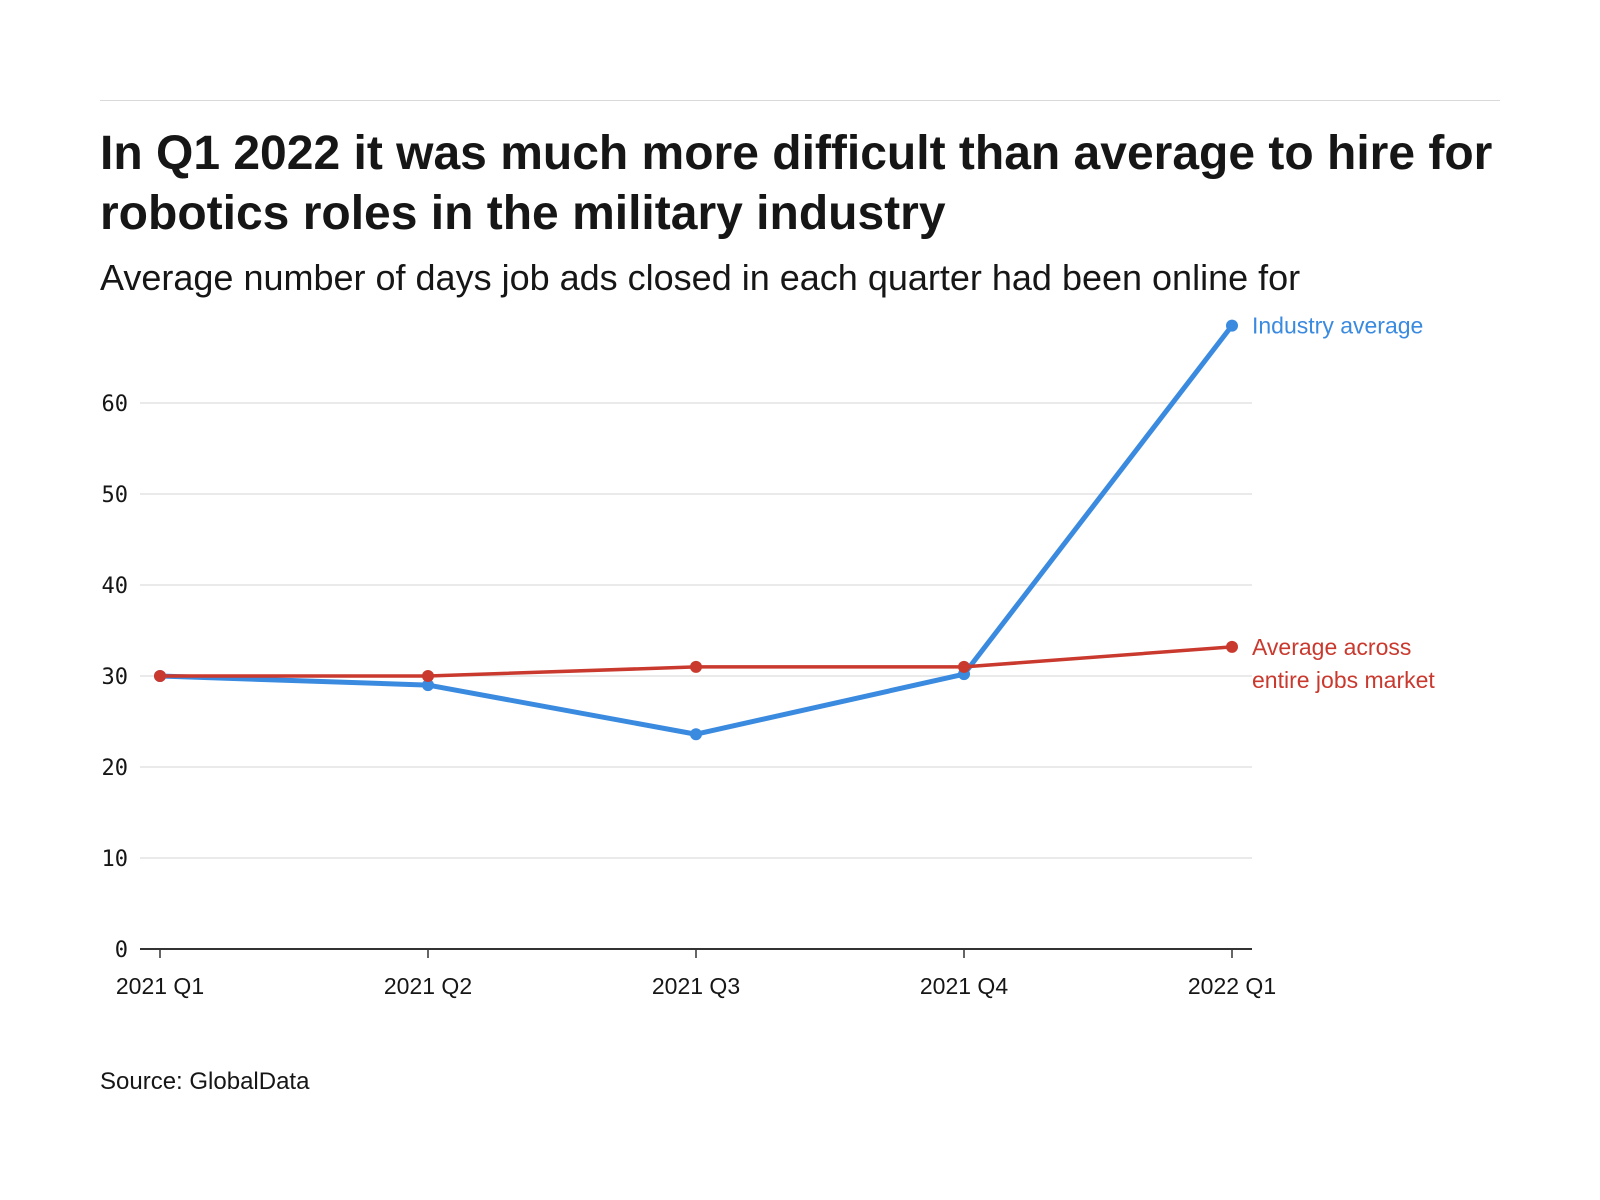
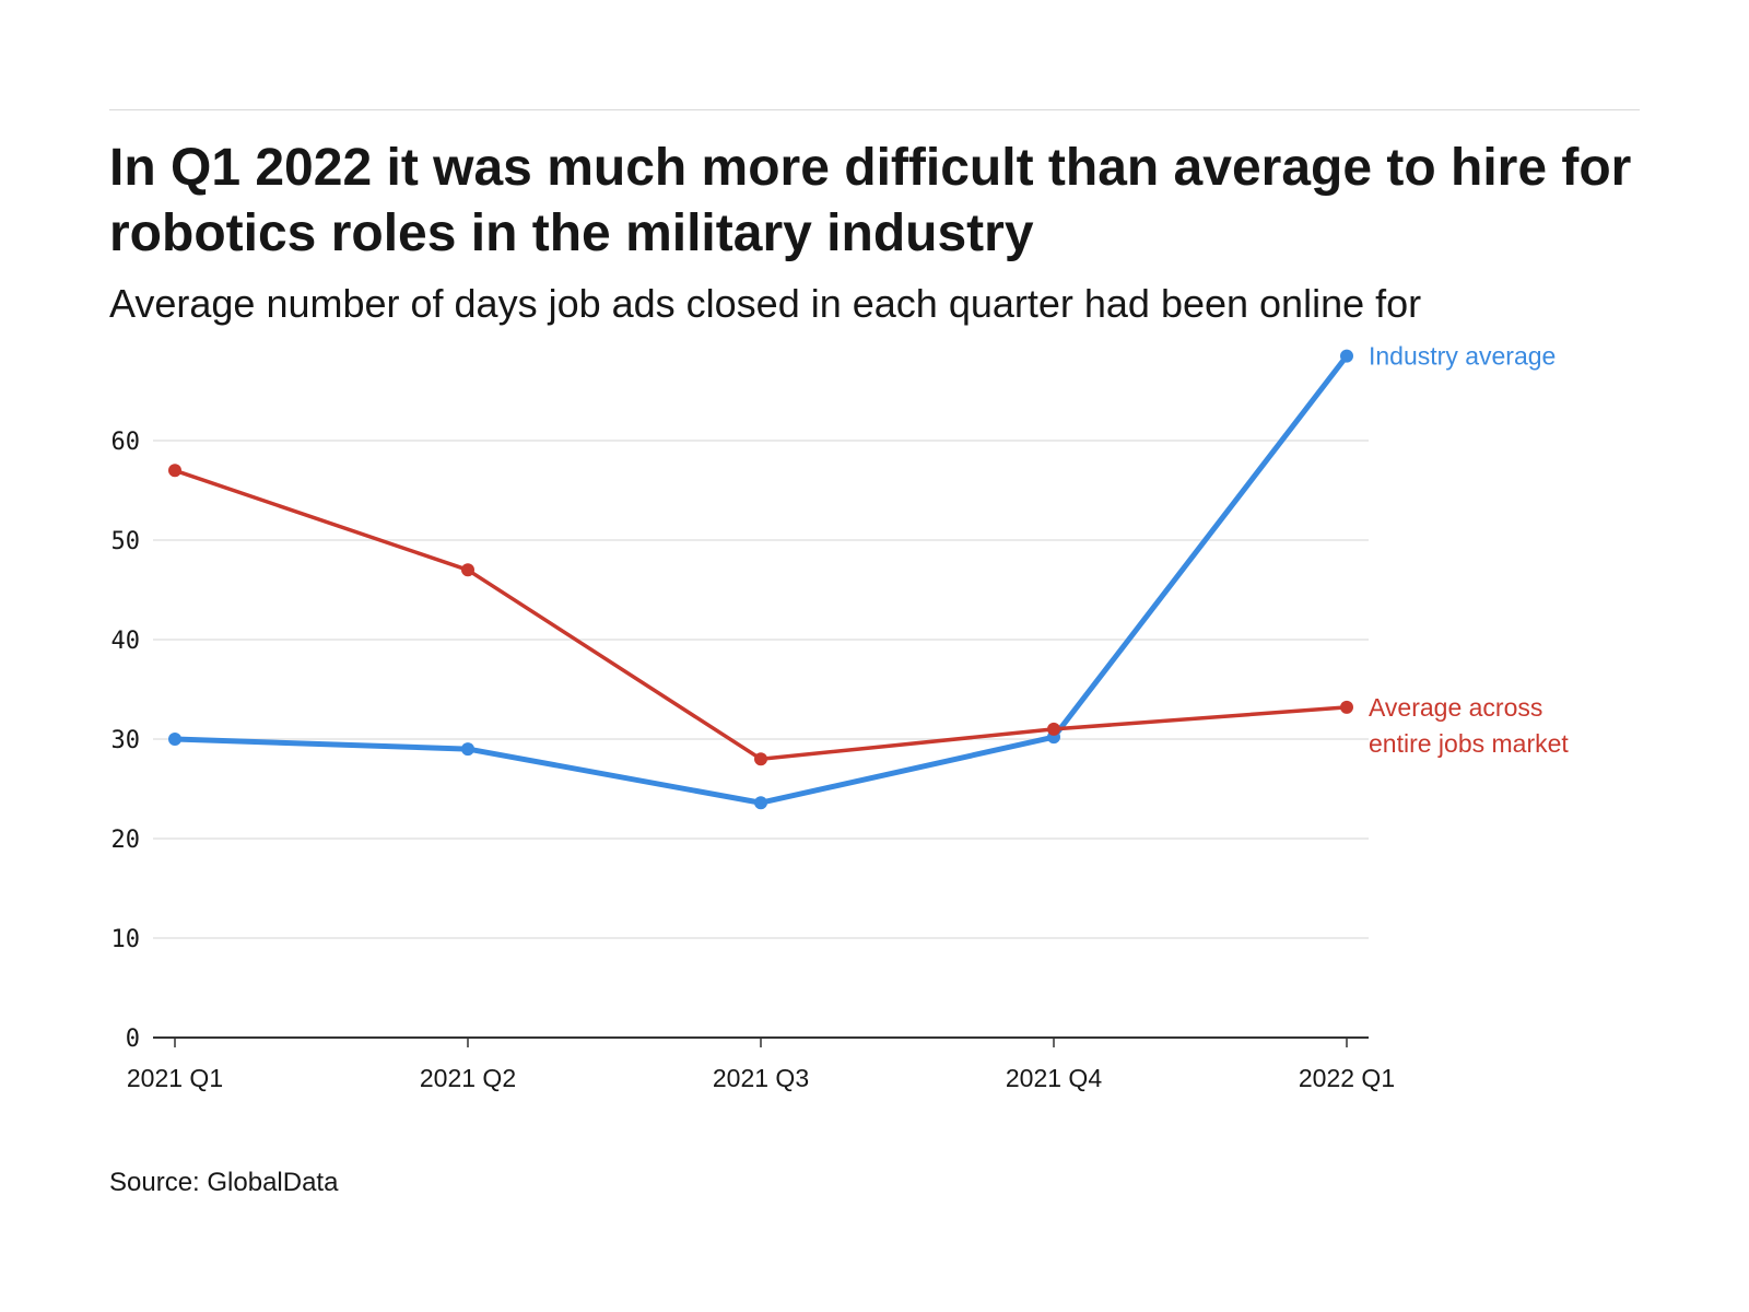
Average across entire jobs market/2021 Q1: 30 -> 57
Average across entire jobs market/2021 Q2: 30 -> 47
Average across entire jobs market/2021 Q3: 31 -> 28
